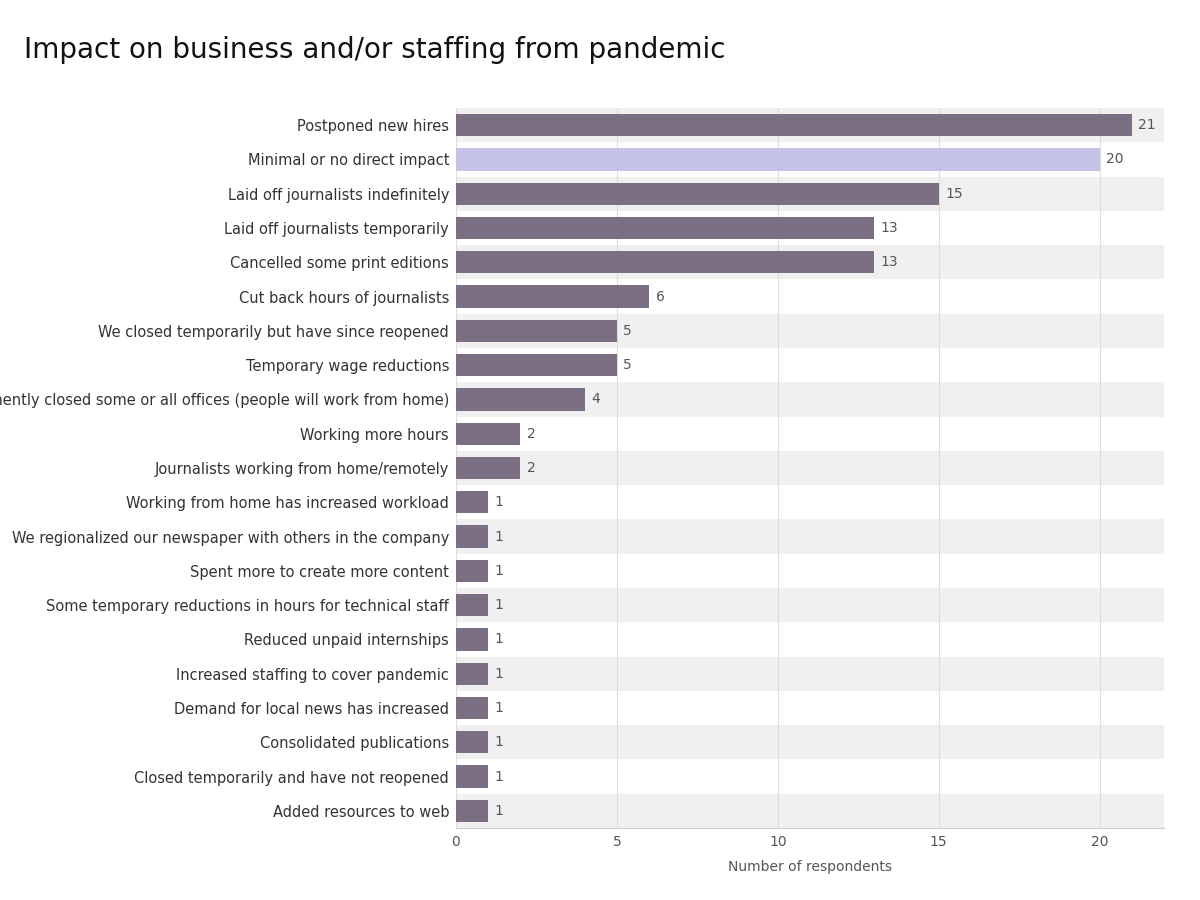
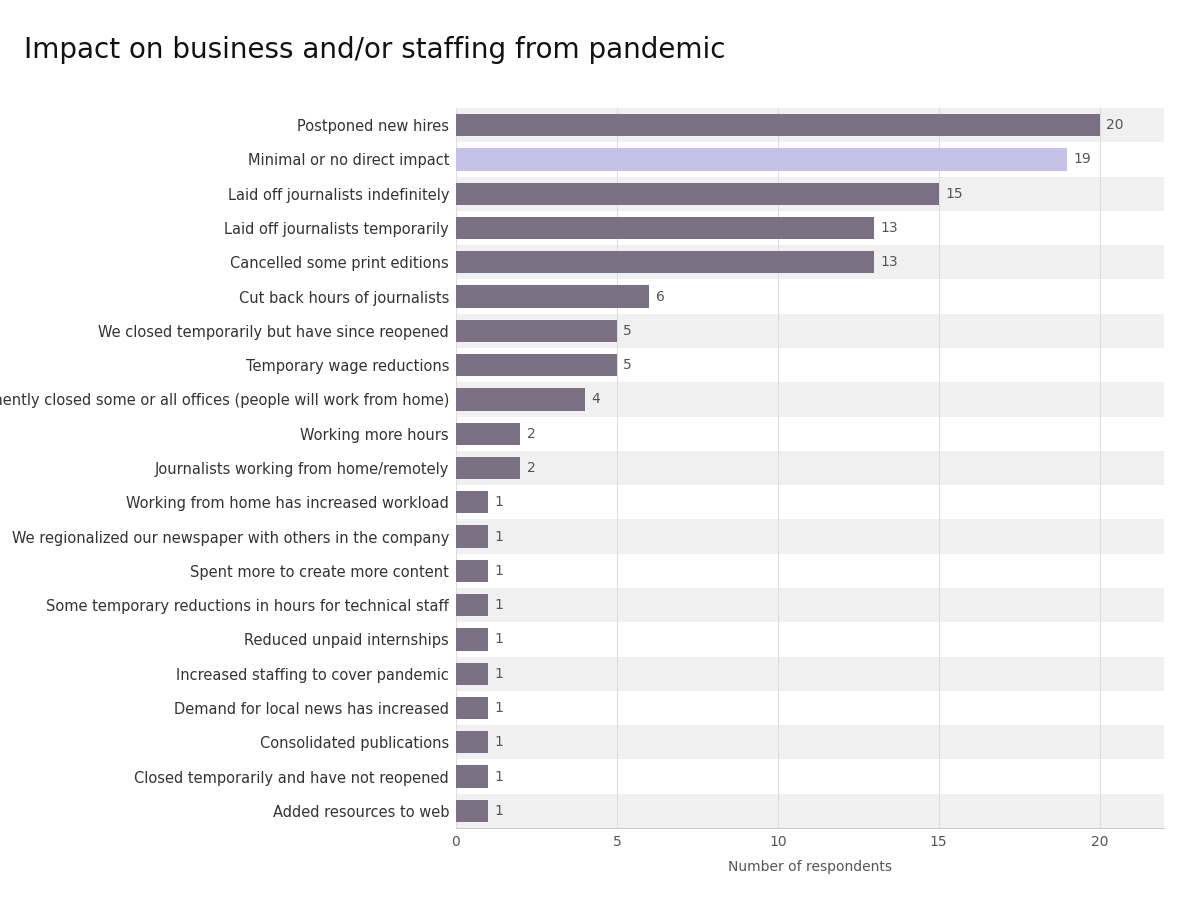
Postponed new hires: 21 -> 20
Minimal or no direct impact: 20 -> 19
